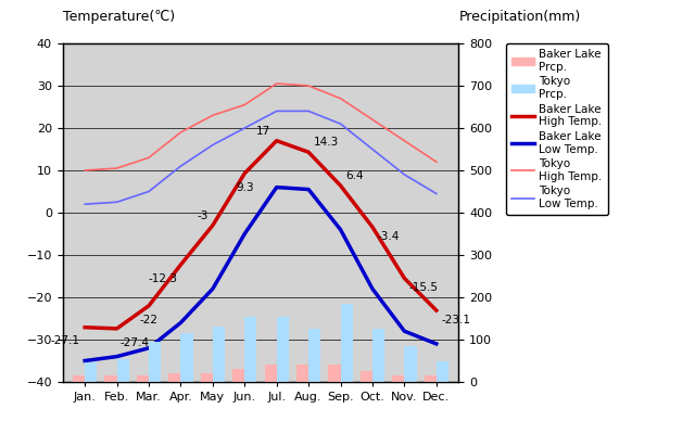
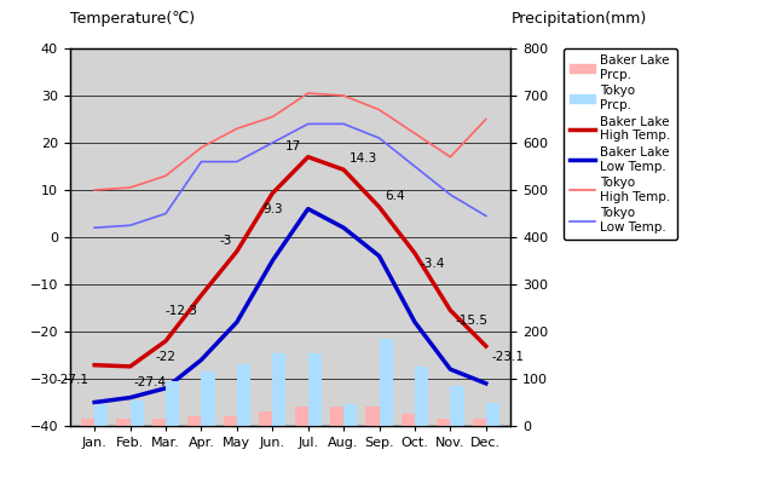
Tokyo Low Temp./Apr.: 11.0 -> 16.0
Baker Lake Low Temp./Aug.: 5.5 -> 2.0
Tokyo Prcp./Aug.: 125 -> 45
Tokyo High Temp./Dec.: 12.0 -> 25.0
